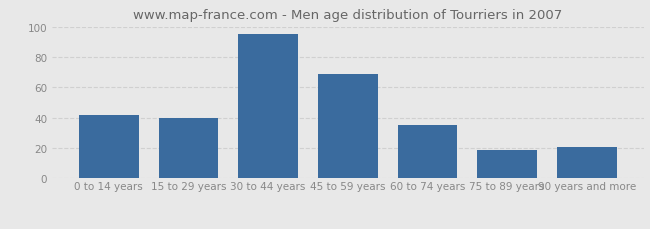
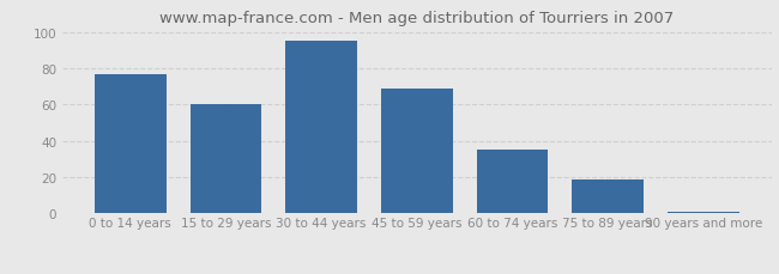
0 to 14 years: 42 -> 77
15 to 29 years: 40 -> 60
90 years and more: 21 -> 1
